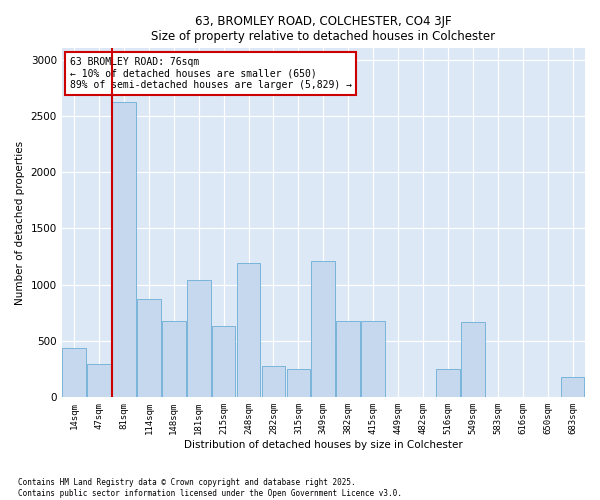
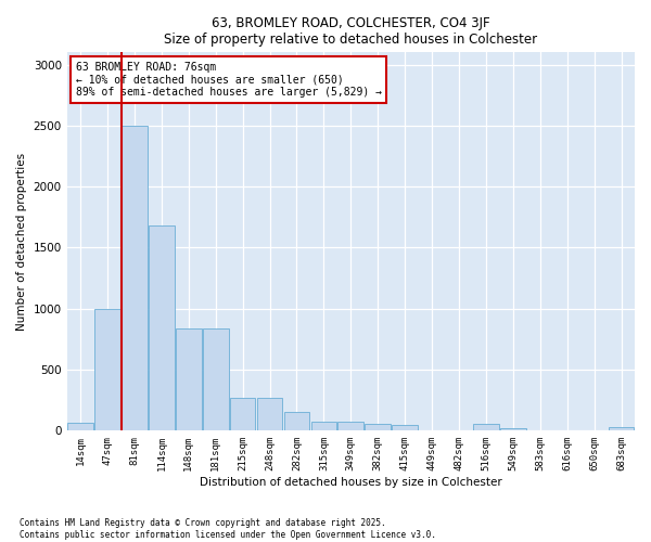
14sqm: 440 -> 60
47sqm: 300 -> 1000
81sqm: 2620 -> 2500
114sqm: 870 -> 1680
148sqm: 680 -> 840
181sqm: 1040 -> 840
215sqm: 630 -> 260
248sqm: 1190 -> 260
282sqm: 280 -> 150
315sqm: 250 -> 80
349sqm: 1210 -> 70
382sqm: 680 -> 60
415sqm: 680 -> 50
516sqm: 250 -> 60
549sqm: 670 -> 20
683sqm: 180 -> 30
